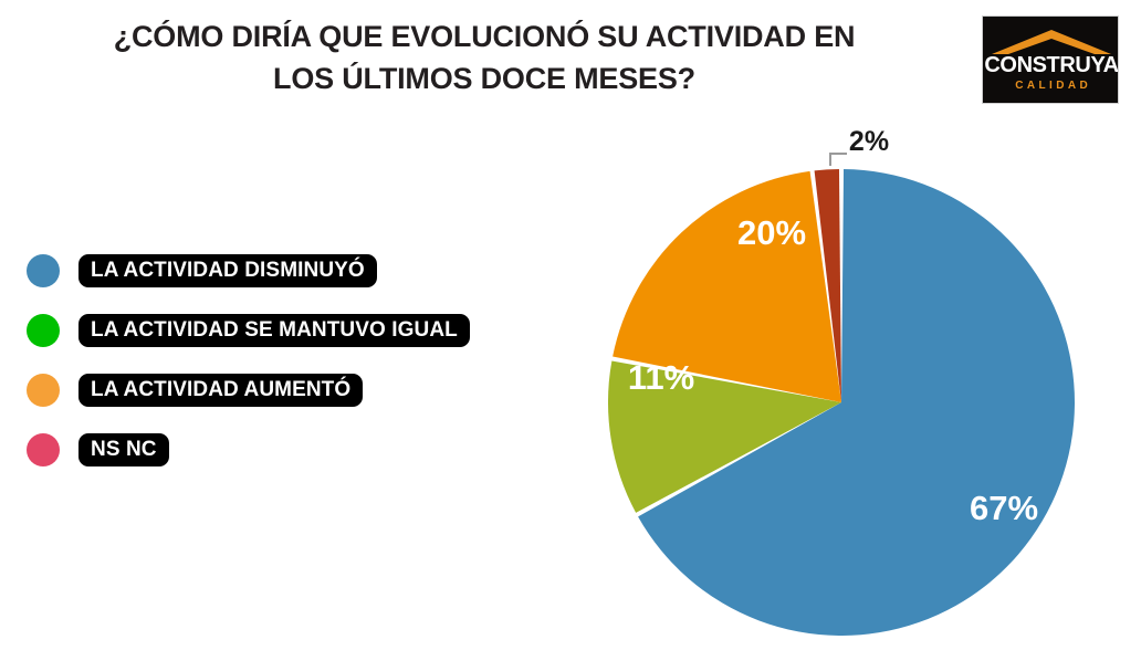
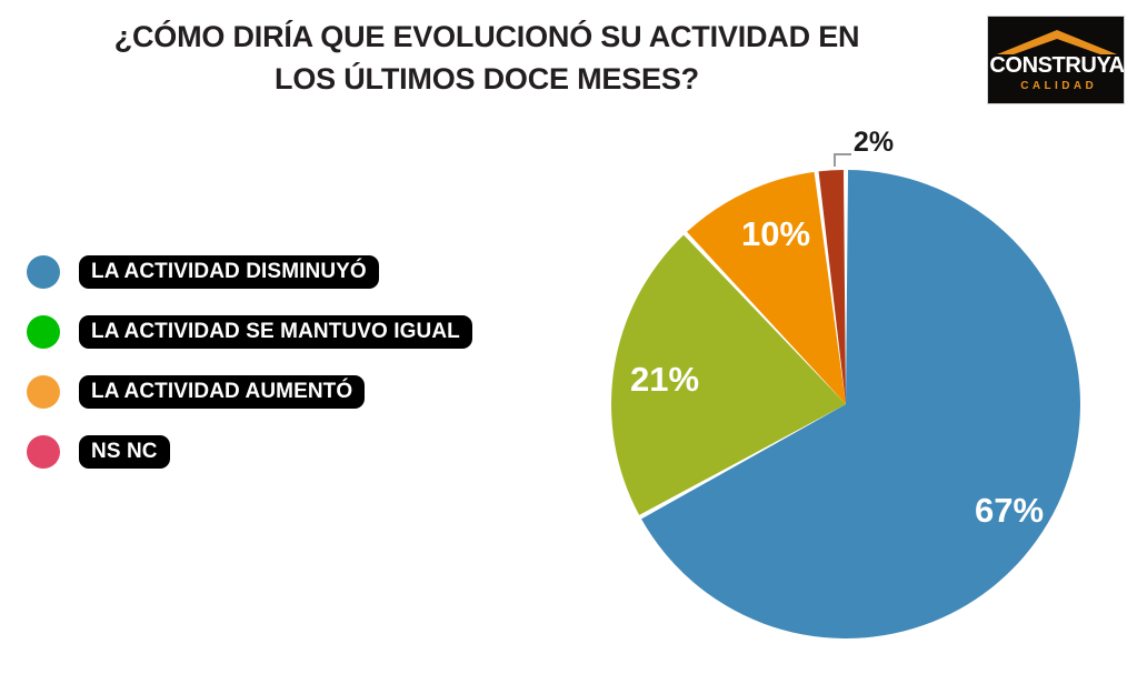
LA ACTIVIDAD SE MANTUVO IGUAL: 11% -> 21%
LA ACTIVIDAD AUMENTÓ: 20% -> 10%
